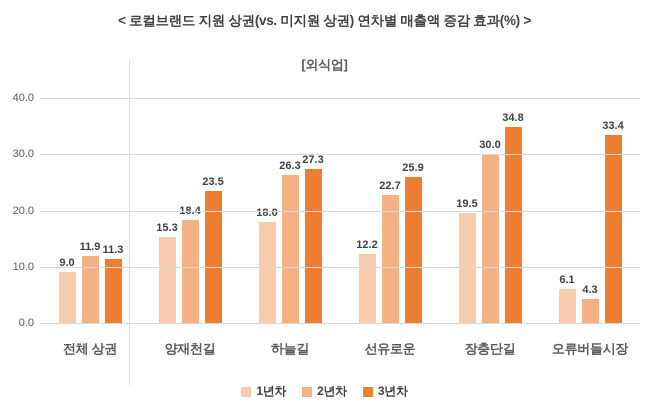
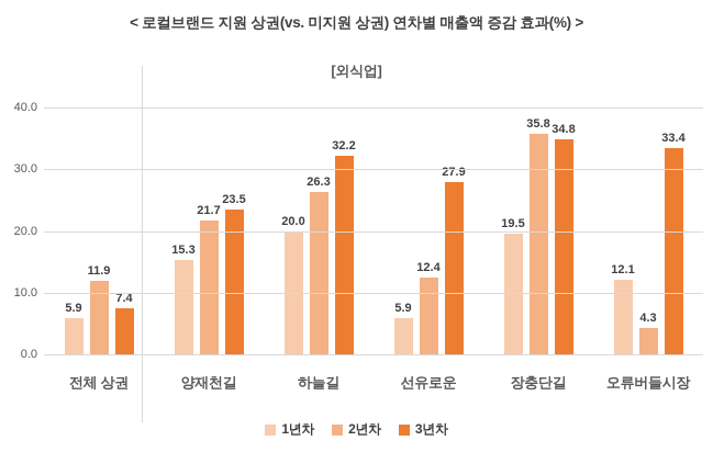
1년차/전체 상권: 9.0 -> 5.9
3년차/전체 상권: 11.3 -> 7.4
2년차/양재천길: 18.4 -> 21.7
1년차/하늘길: 18.0 -> 20.0
3년차/하늘길: 27.3 -> 32.2
1년차/선유로운: 12.2 -> 5.9
2년차/선유로운: 22.7 -> 12.4
3년차/선유로운: 25.9 -> 27.9
2년차/장충단길: 30.0 -> 35.8
1년차/오류버들시장: 6.1 -> 12.1
